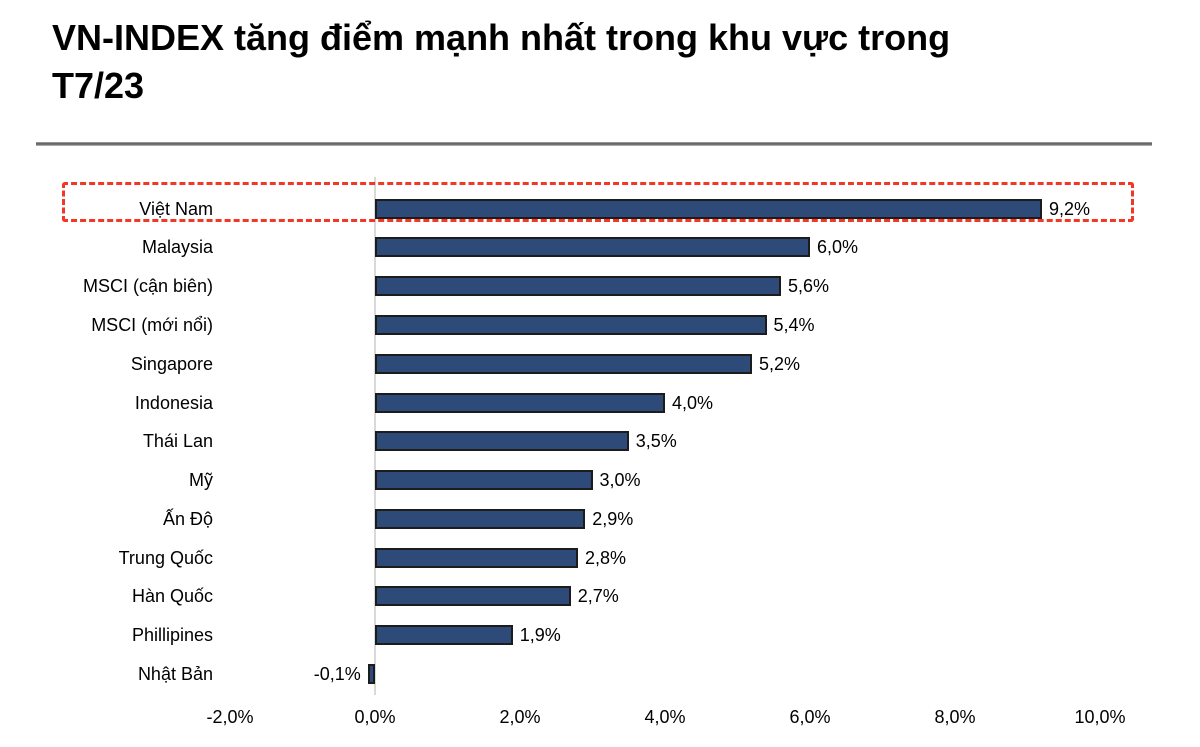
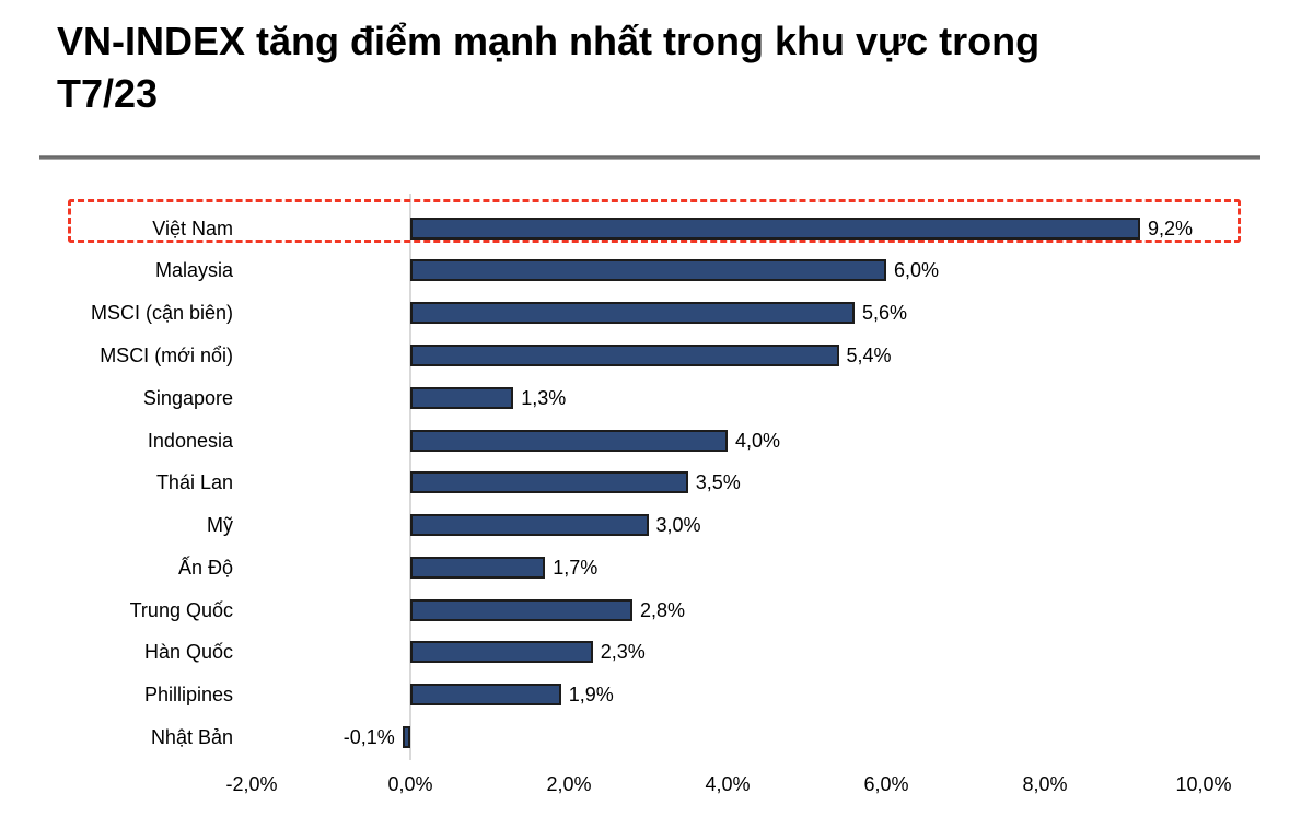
Singapore: 5,2% -> 1,3%
Ấn Độ: 2,9% -> 1,7%
Hàn Quốc: 2,7% -> 2,3%
